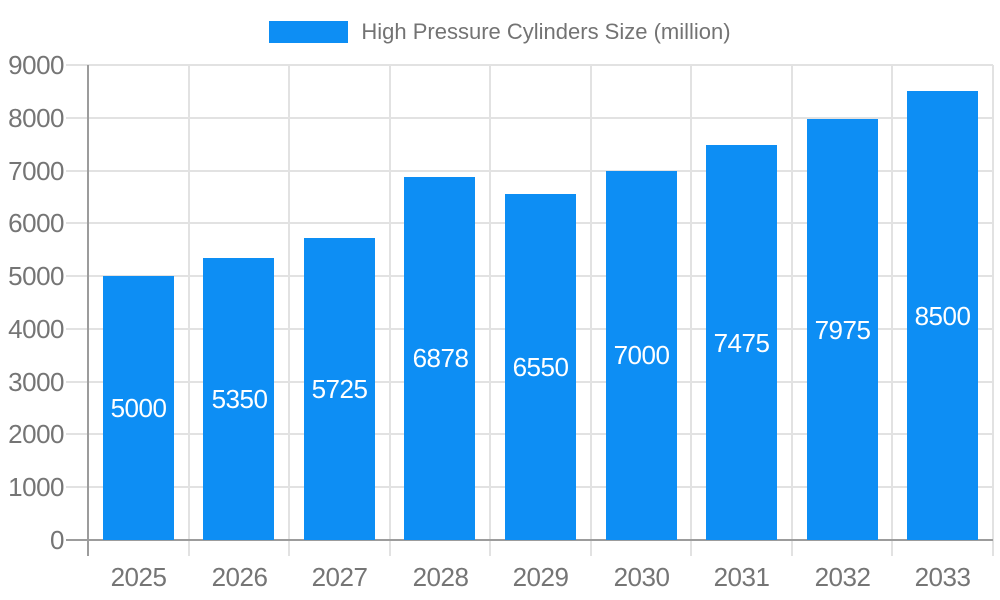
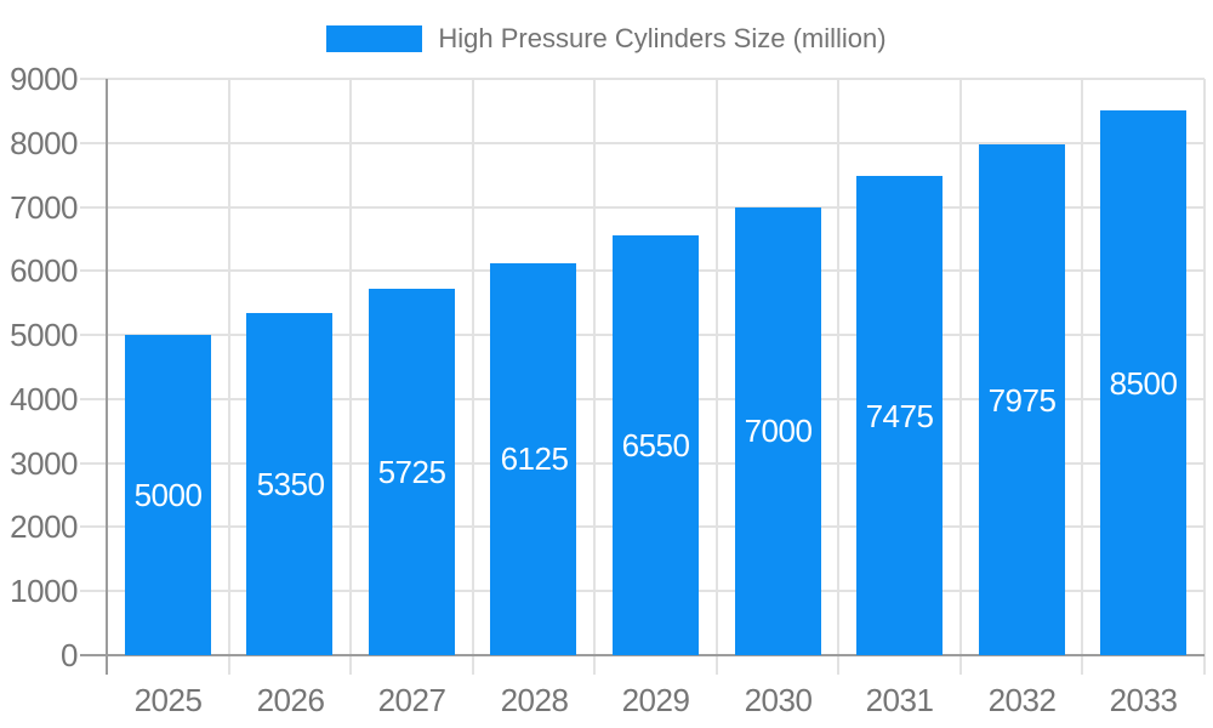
2028: 6878 -> 6125
